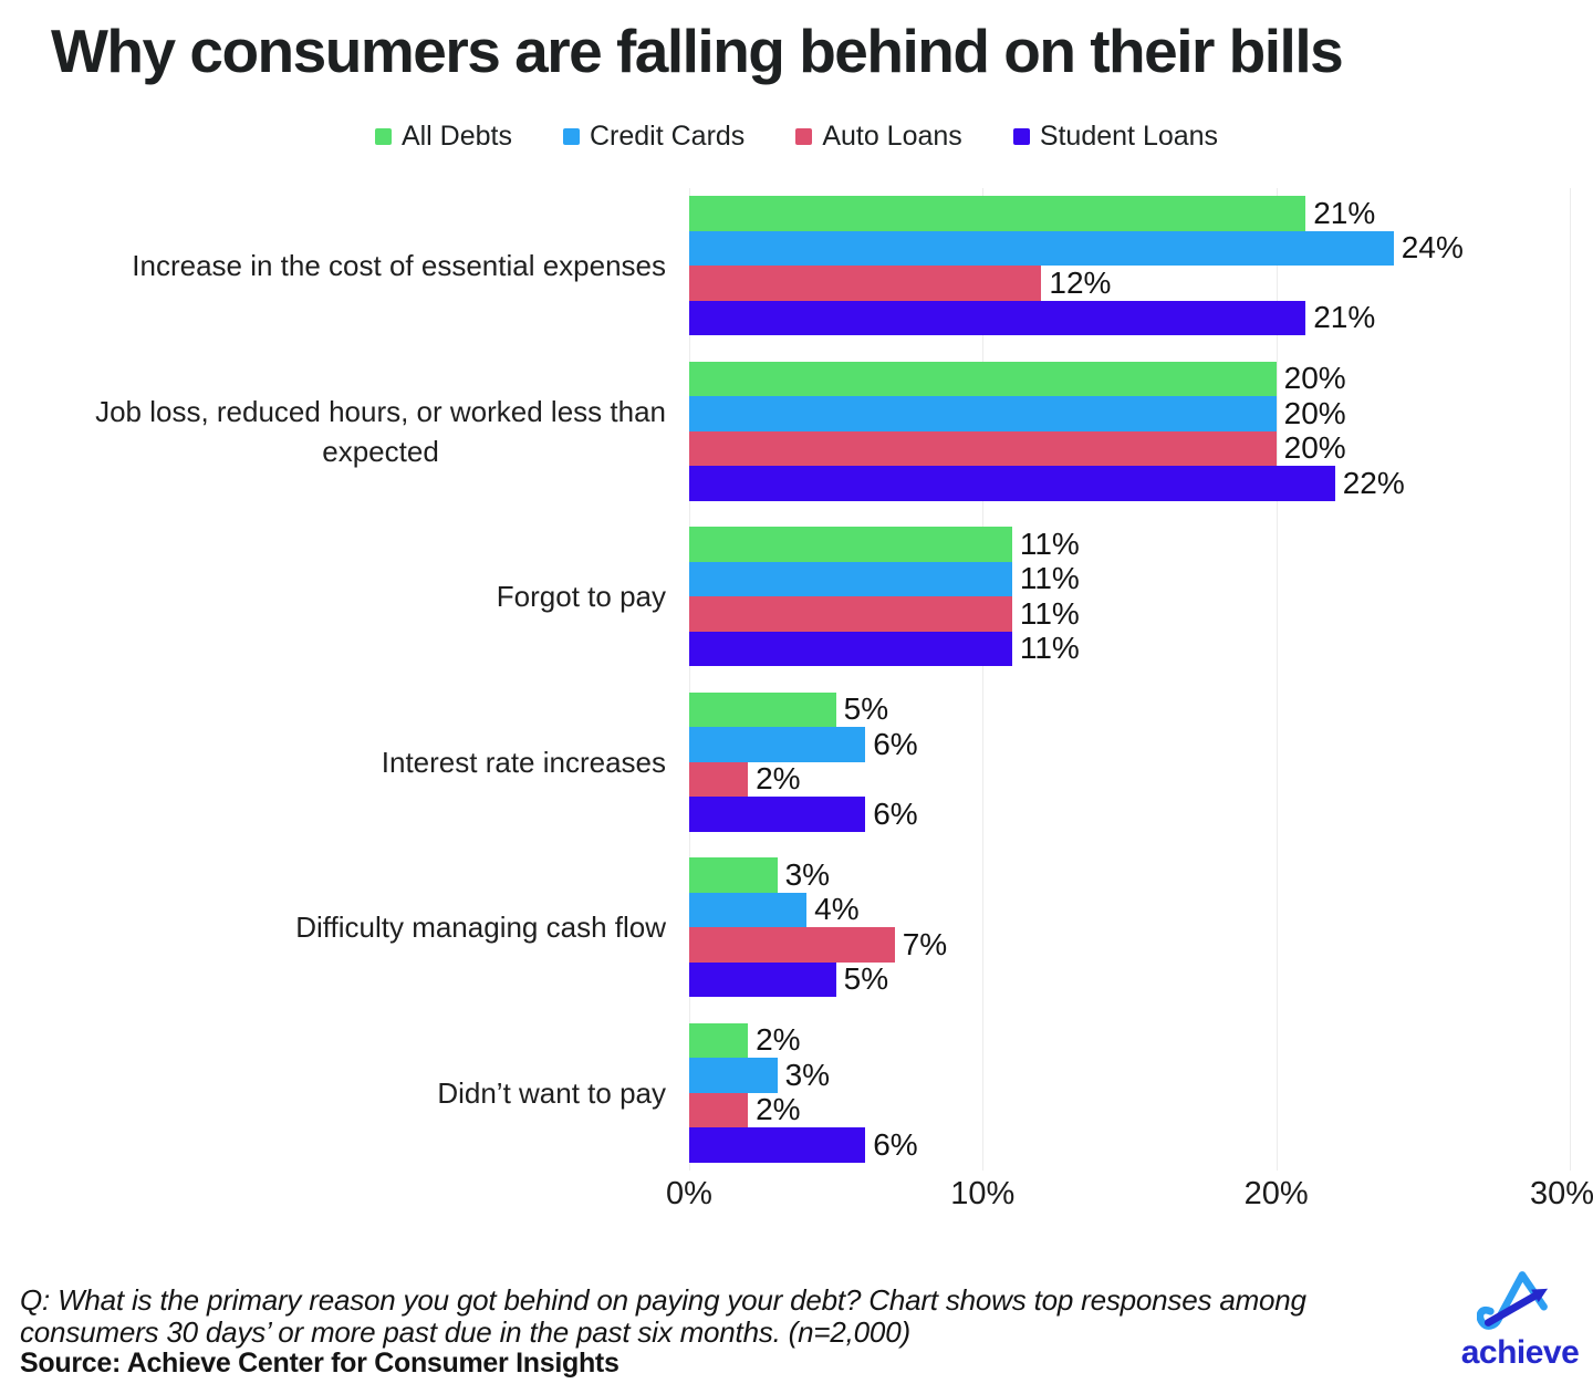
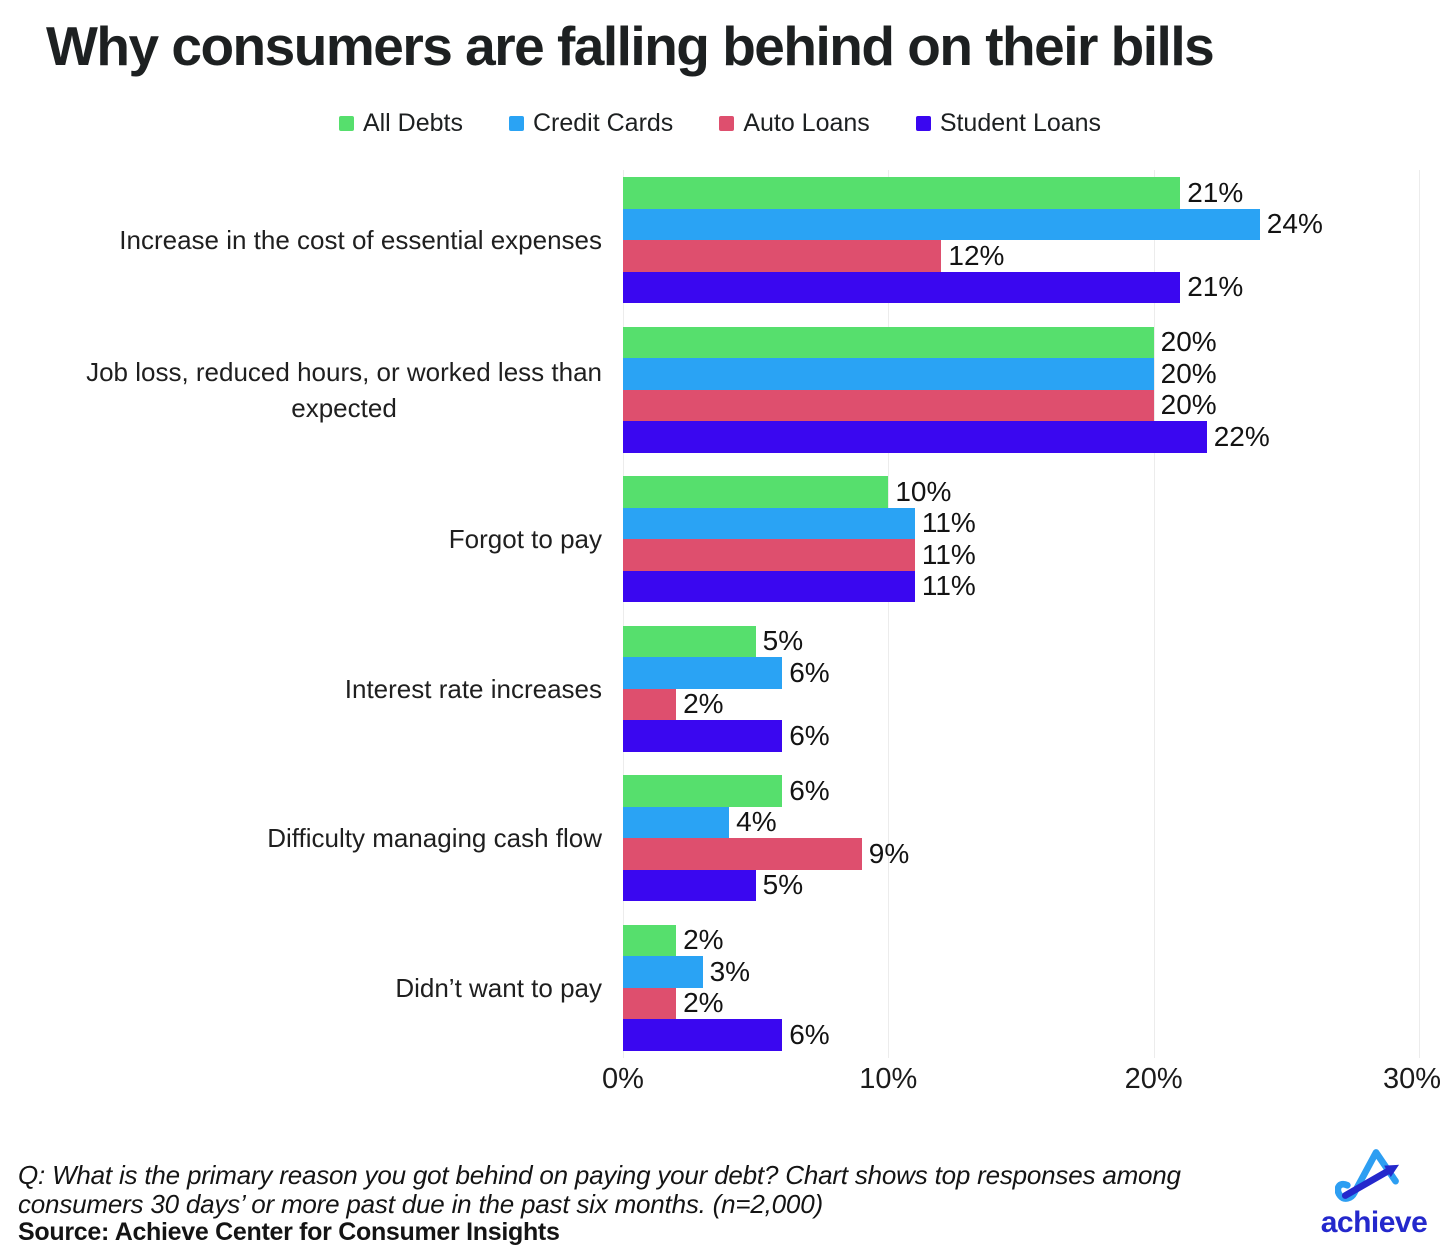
All Debts/Forgot to pay: 11% -> 10%
All Debts/Difficulty managing cash flow: 3% -> 6%
Auto Loans/Difficulty managing cash flow: 7% -> 9%
